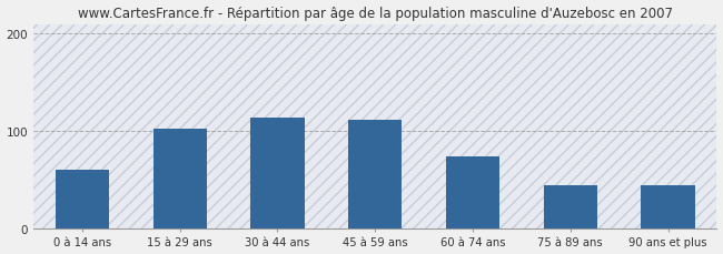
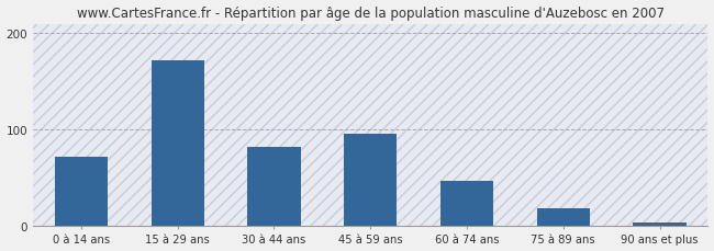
0 à 14 ans: 60 -> 72
15 à 29 ans: 102 -> 172
30 à 44 ans: 114 -> 82
45 à 59 ans: 112 -> 95
60 à 74 ans: 74 -> 46
75 à 89 ans: 44 -> 18
90 ans et plus: 44 -> 3
